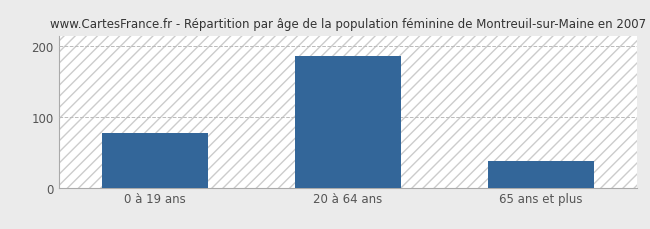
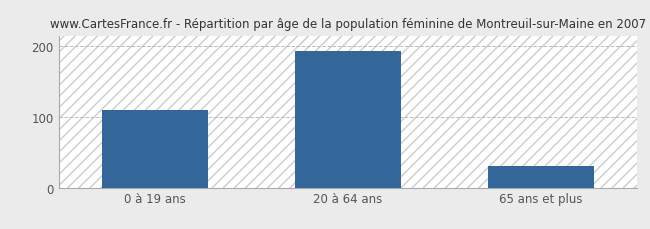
0 à 19 ans: 78 -> 110
20 à 64 ans: 186 -> 194
65 ans et plus: 38 -> 30
